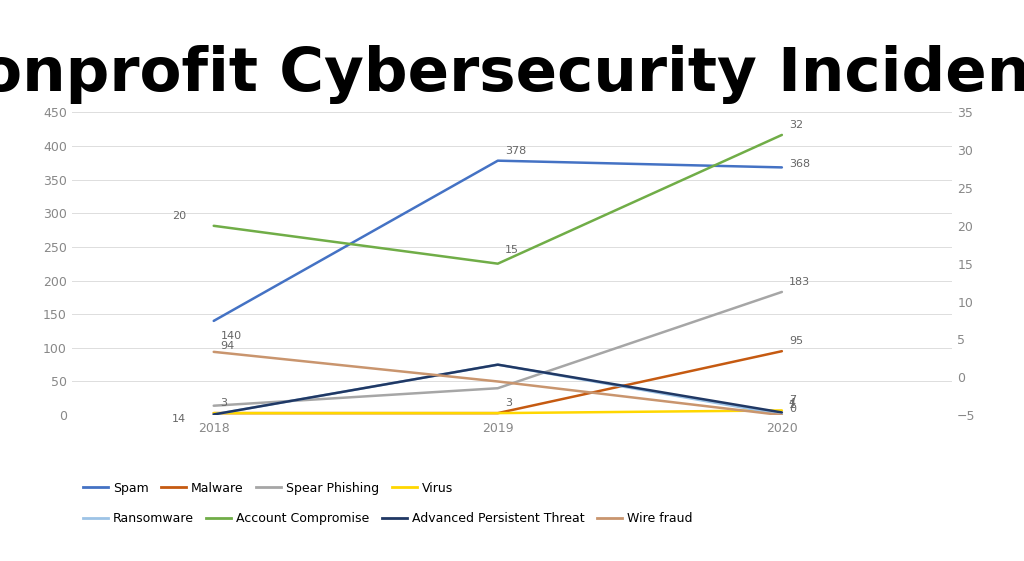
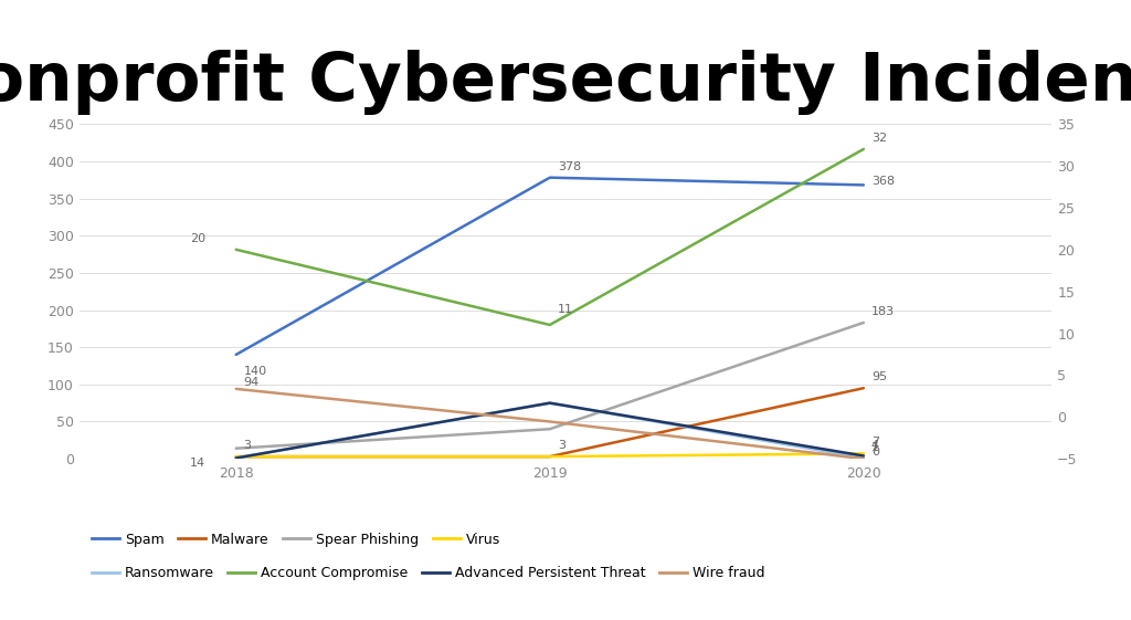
Account Compromise/2019: 15 -> 11
